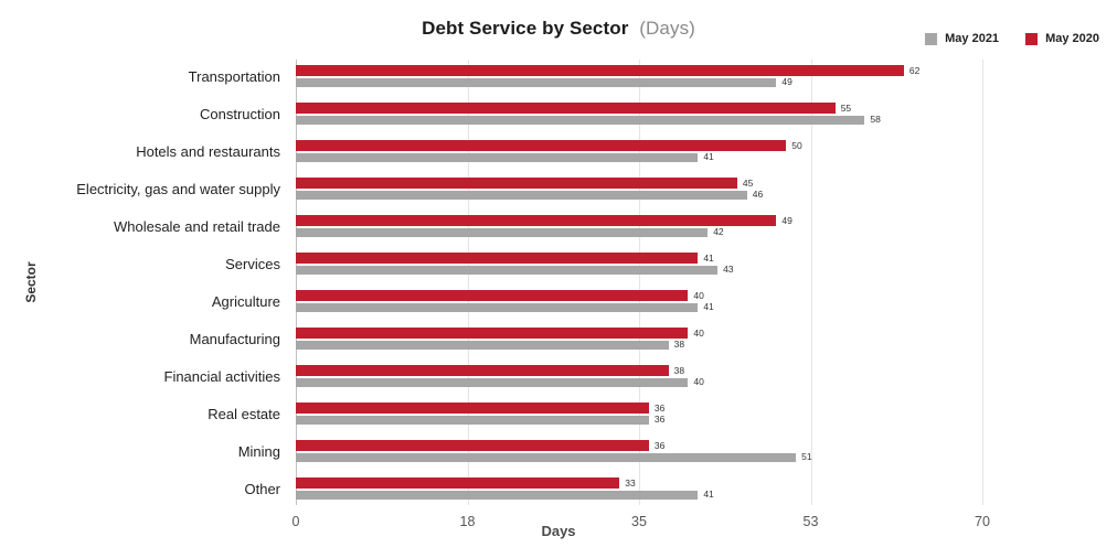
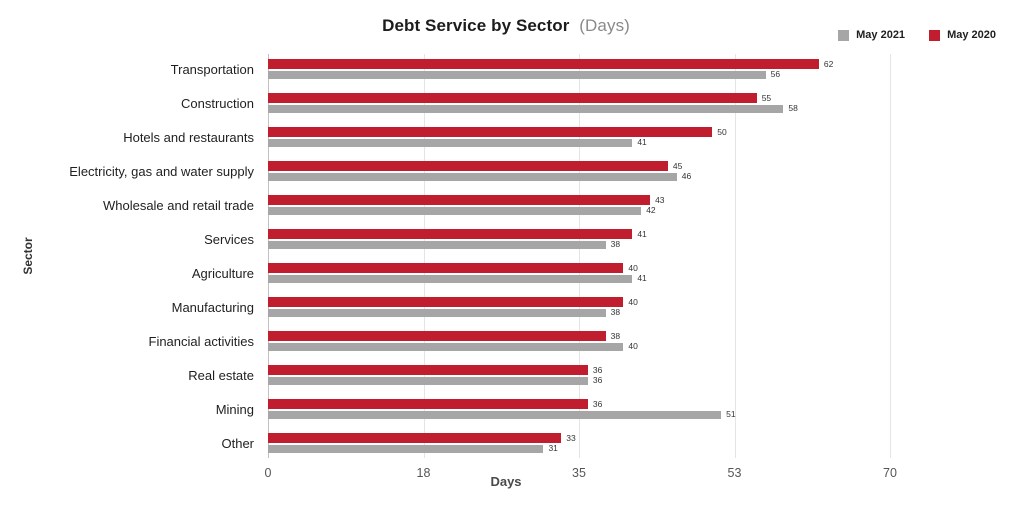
May 2021/Transportation: 49 -> 56
May 2020/Wholesale and retail trade: 49 -> 43
May 2021/Services: 43 -> 38
May 2021/Other: 41 -> 31
